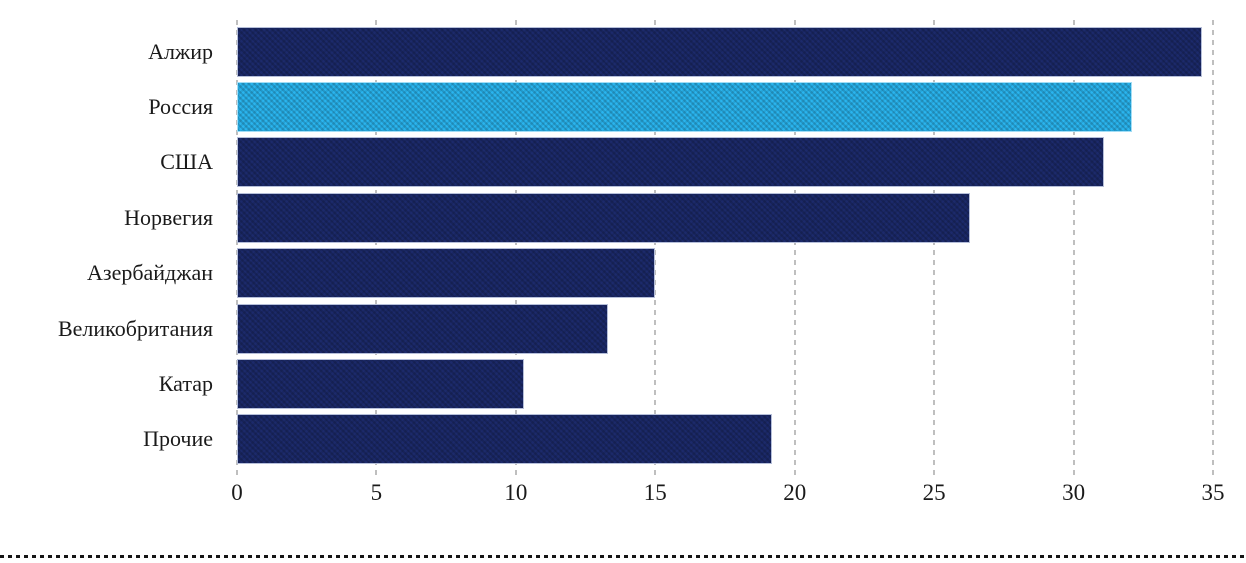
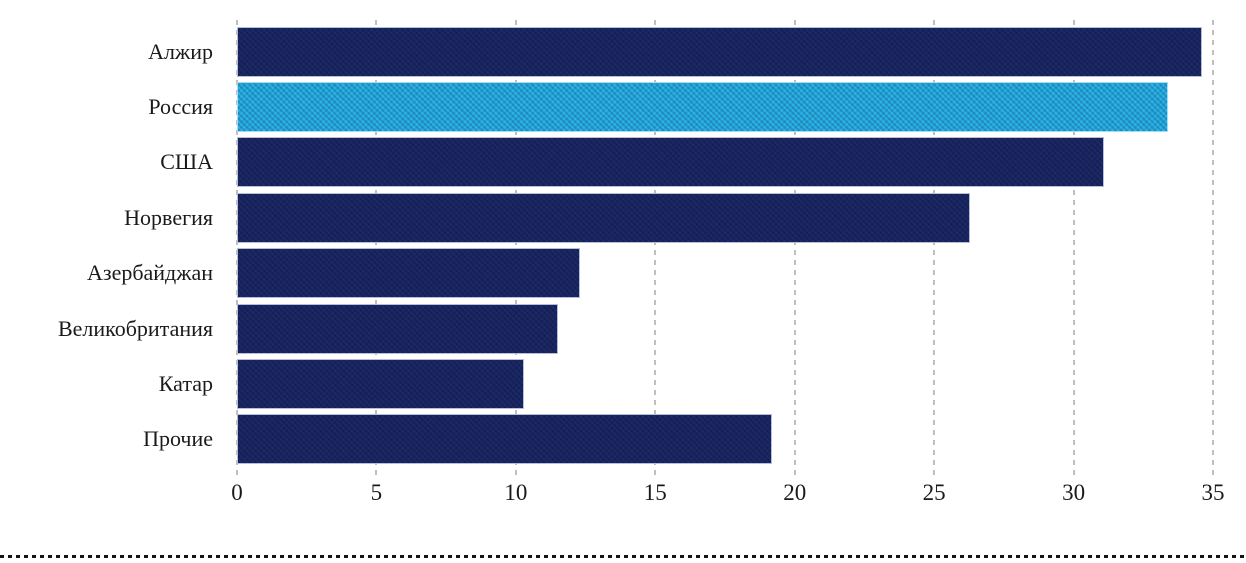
Россия: 32.1 -> 33.4
Азербайджан: 15.0 -> 12.3
Великобритания: 13.3 -> 11.5
